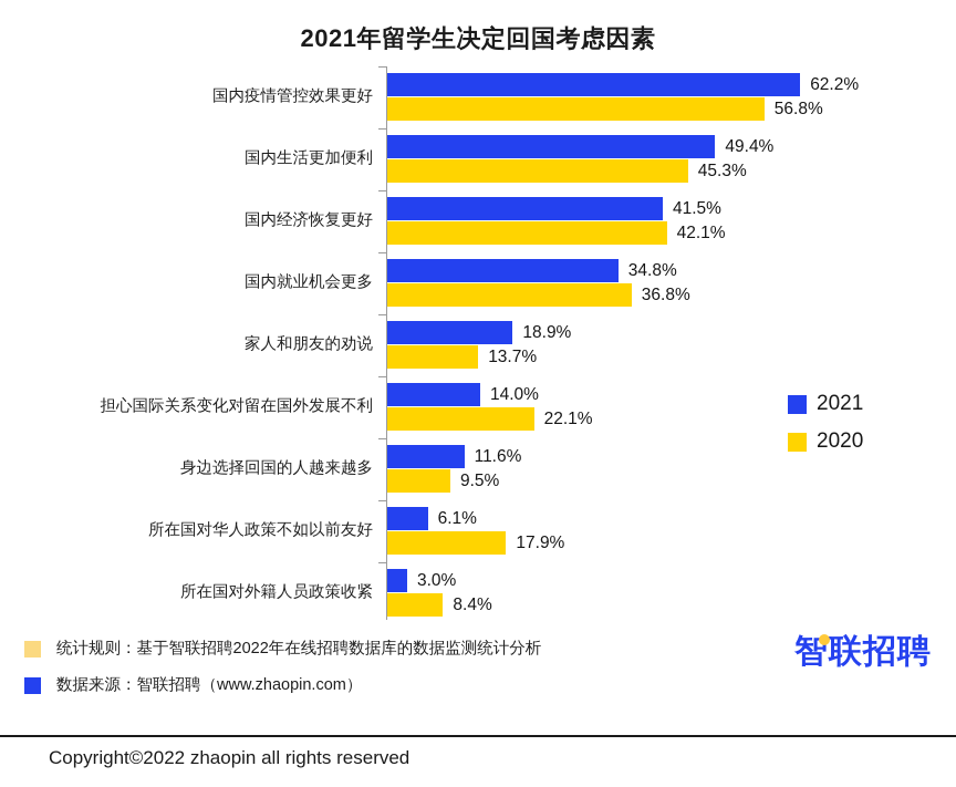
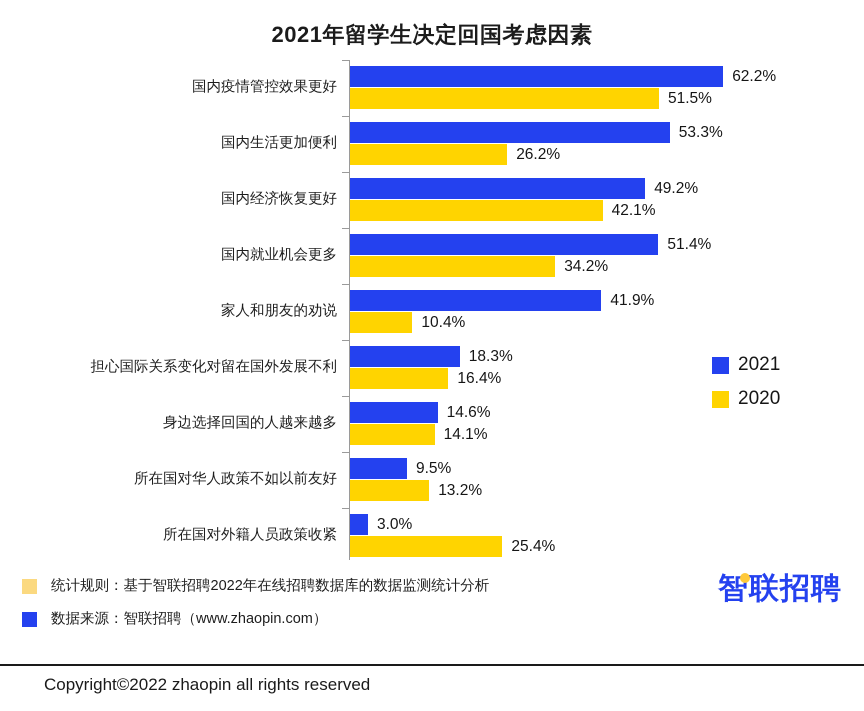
2020/国内疫情管控效果更好: 56.8% -> 51.5%
2021/国内生活更加便利: 49.4% -> 53.3%
2020/国内生活更加便利: 45.3% -> 26.2%
2021/国内经济恢复更好: 41.5% -> 49.2%
2021/国内就业机会更多: 34.8% -> 51.4%
2020/国内就业机会更多: 36.8% -> 34.2%
2021/家人和朋友的劝说: 18.9% -> 41.9%
2020/家人和朋友的劝说: 13.7% -> 10.4%
2021/担心国际关系变化对留在国外发展不利: 14.0% -> 18.3%
2020/担心国际关系变化对留在国外发展不利: 22.1% -> 16.4%
2021/身边选择回国的人越来越多: 11.6% -> 14.6%
2020/身边选择回国的人越来越多: 9.5% -> 14.1%
2021/所在国对华人政策不如以前友好: 6.1% -> 9.5%
2020/所在国对华人政策不如以前友好: 17.9% -> 13.2%
2020/所在国对外籍人员政策收紧: 8.4% -> 25.4%
